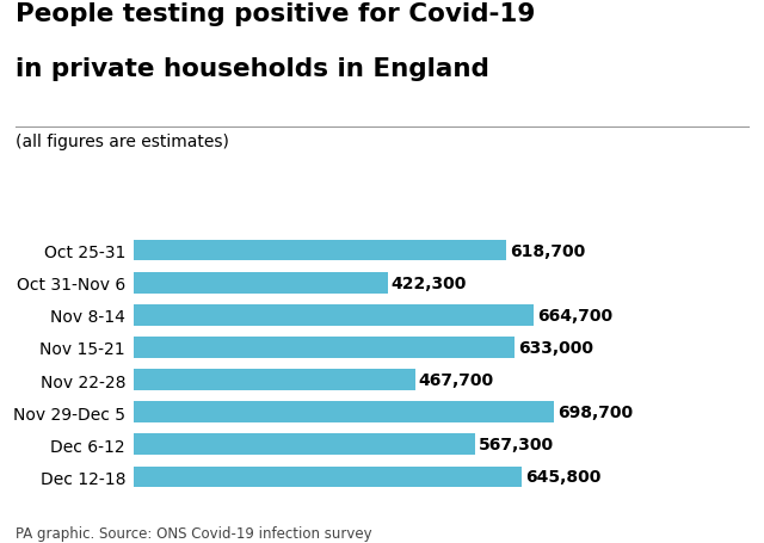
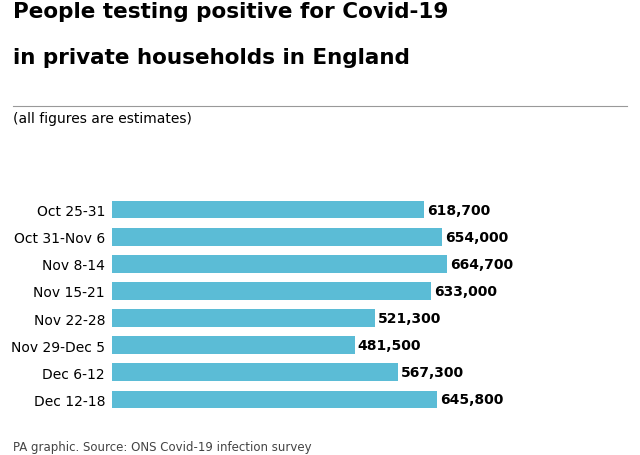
Oct 31-Nov 6: 422,300 -> 654,000
Nov 22-28: 467,700 -> 521,300
Nov 29-Dec 5: 698,700 -> 481,500
